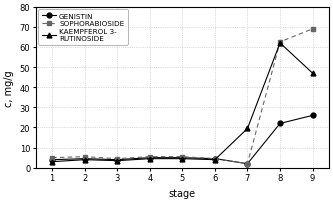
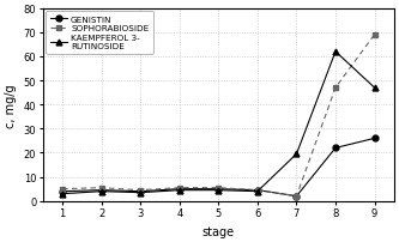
SOPHORABIOSIDE/8: 62.5 -> 47.0
